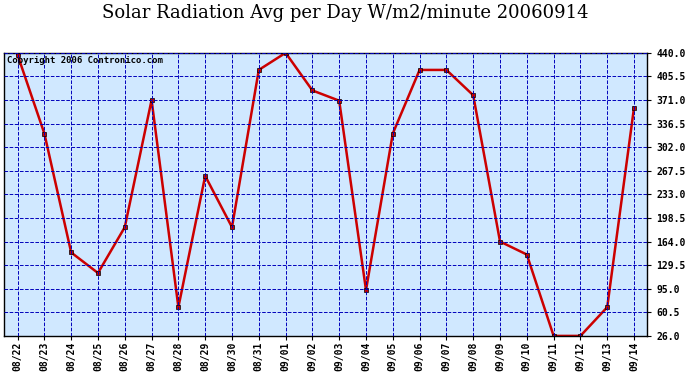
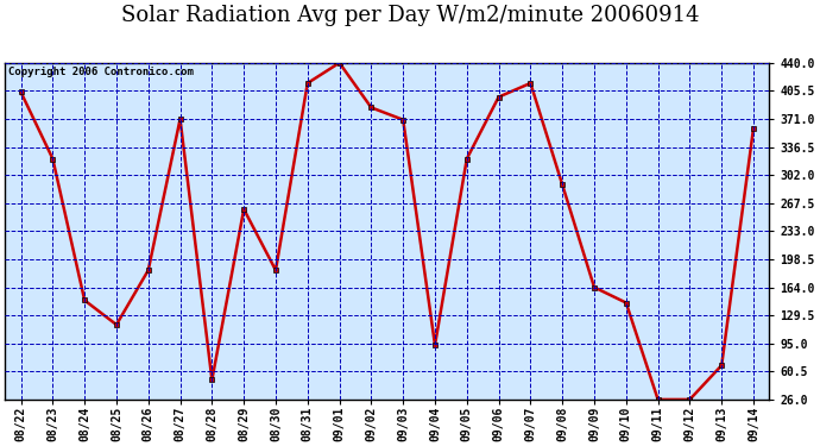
08/22: 437 -> 404
08/28: 68 -> 50
09/06: 415 -> 398
09/08: 378 -> 290
